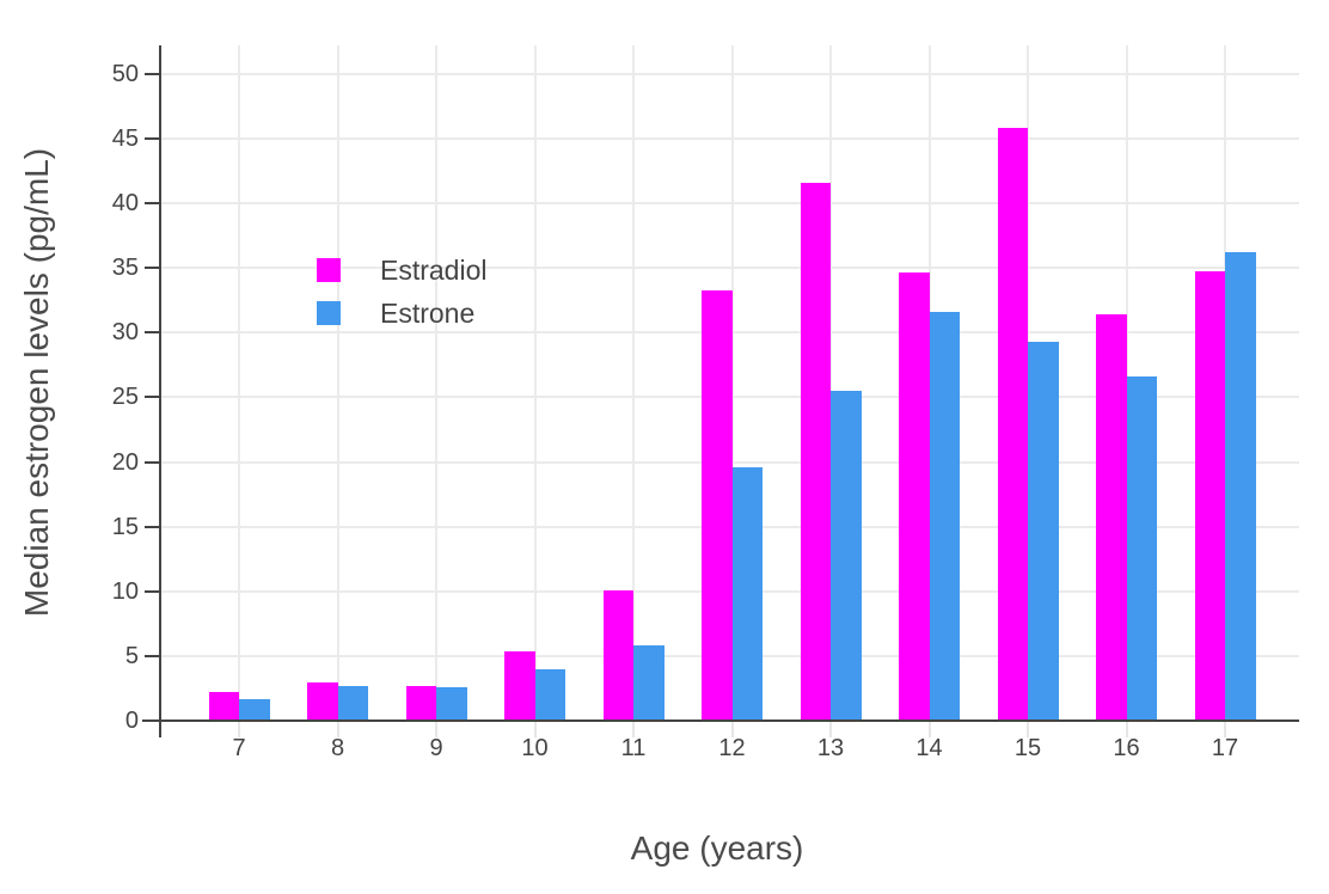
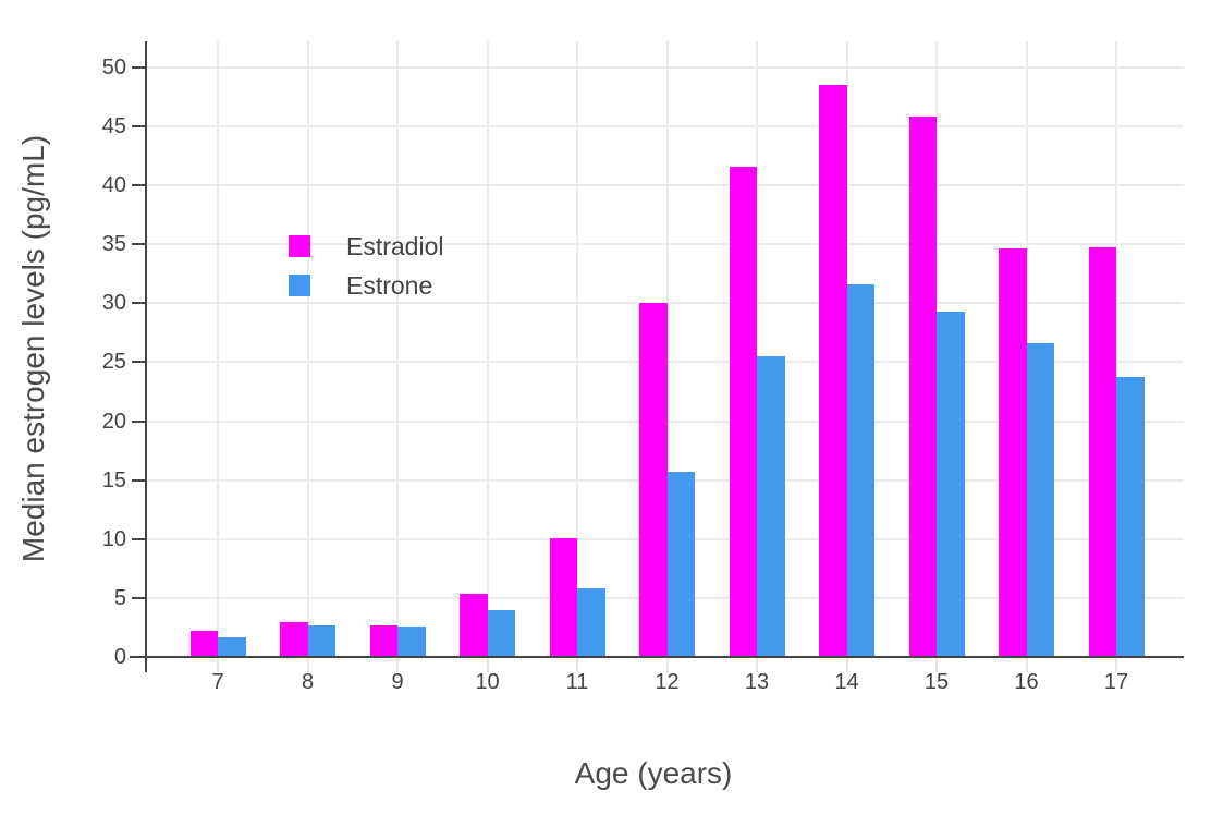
Estradiol/12: 33.3 -> 30.0
Estrone/12: 19.6 -> 15.7
Estradiol/14: 34.6 -> 48.5
Estradiol/16: 31.4 -> 34.6
Estrone/17: 36.2 -> 23.7
